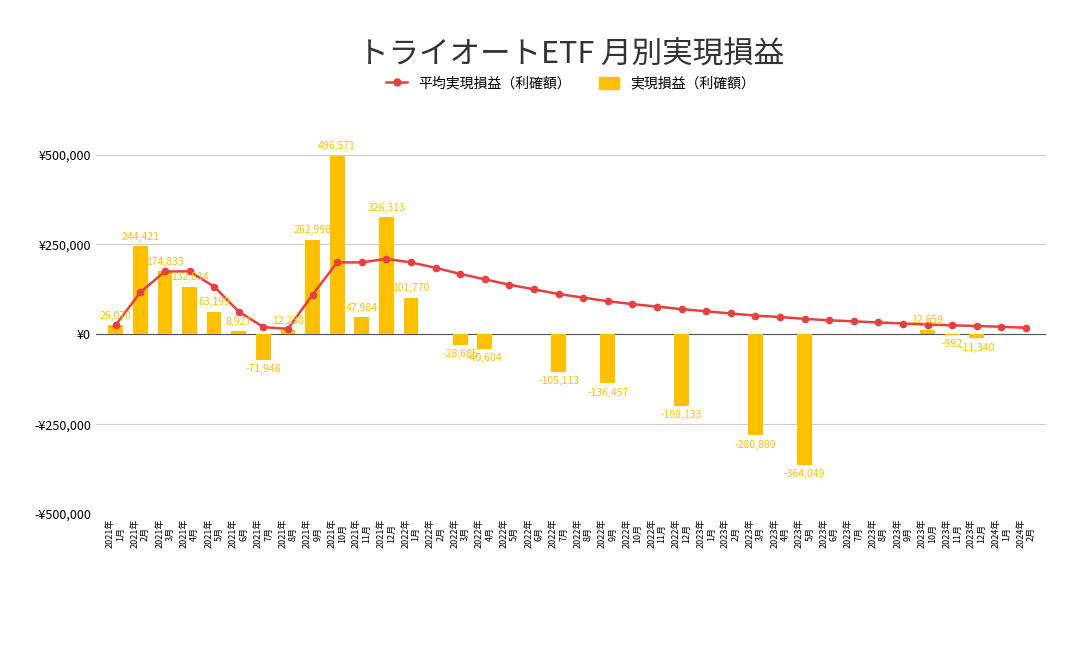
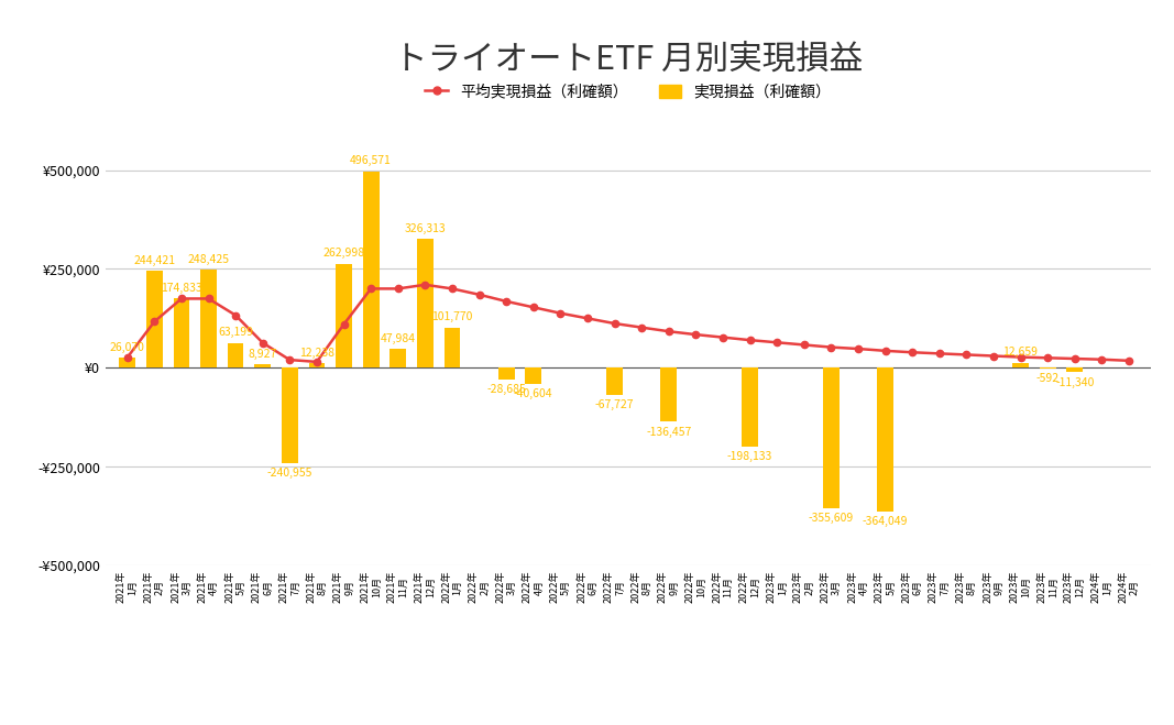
実現損益（利確額）/2021年 4月: 132,814 -> 248,425
実現損益（利確額）/2021年 7月: -71,948 -> -240,955
実現損益（利確額）/2022年 7月: -105,113 -> -67,727
実現損益（利確額）/2023年 3月: -280,889 -> -355,609
